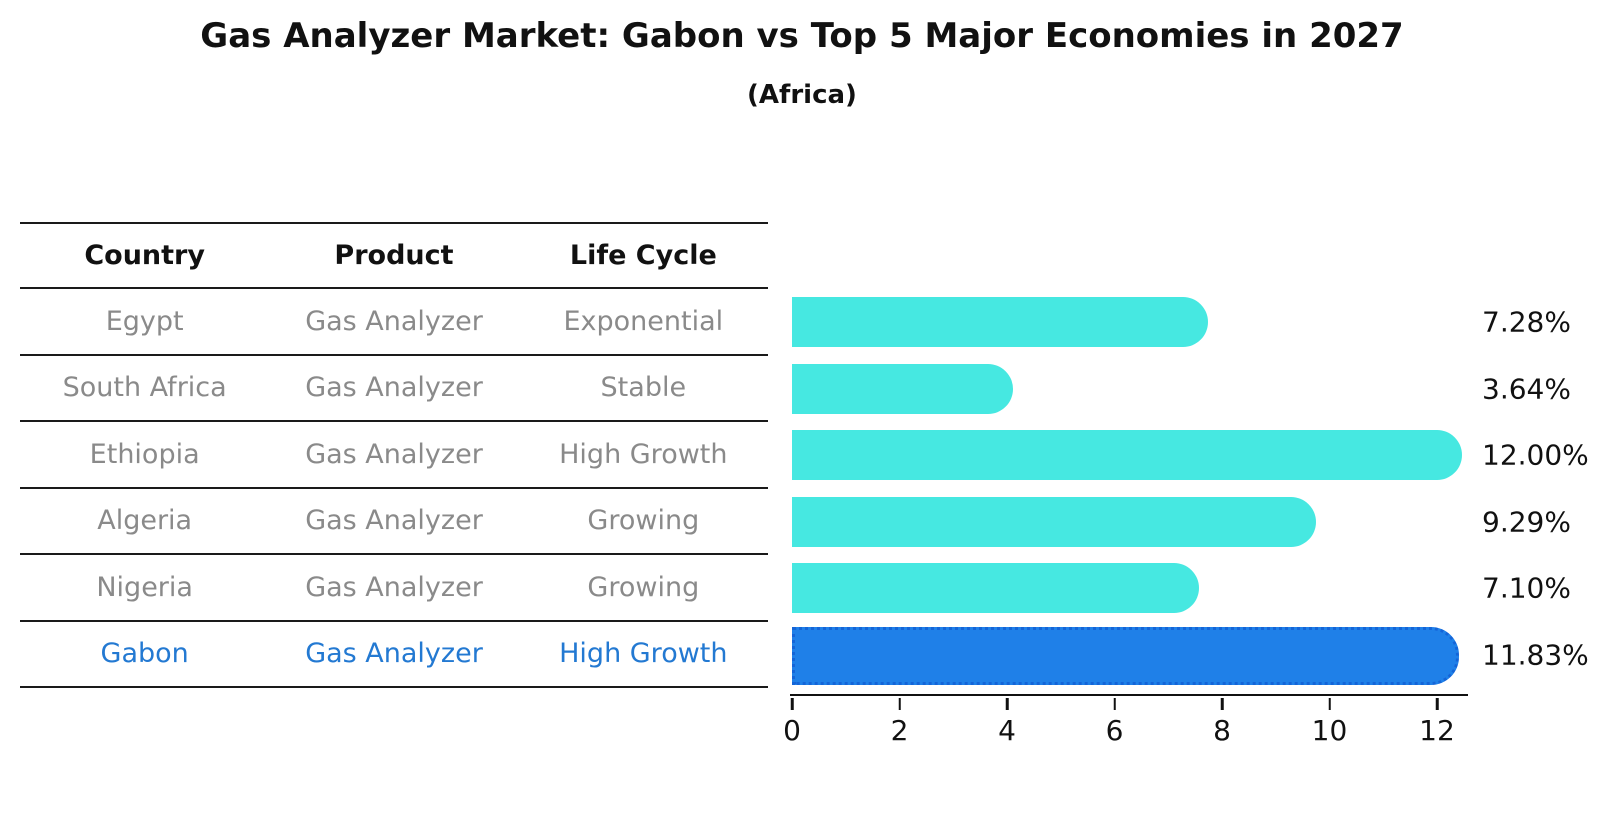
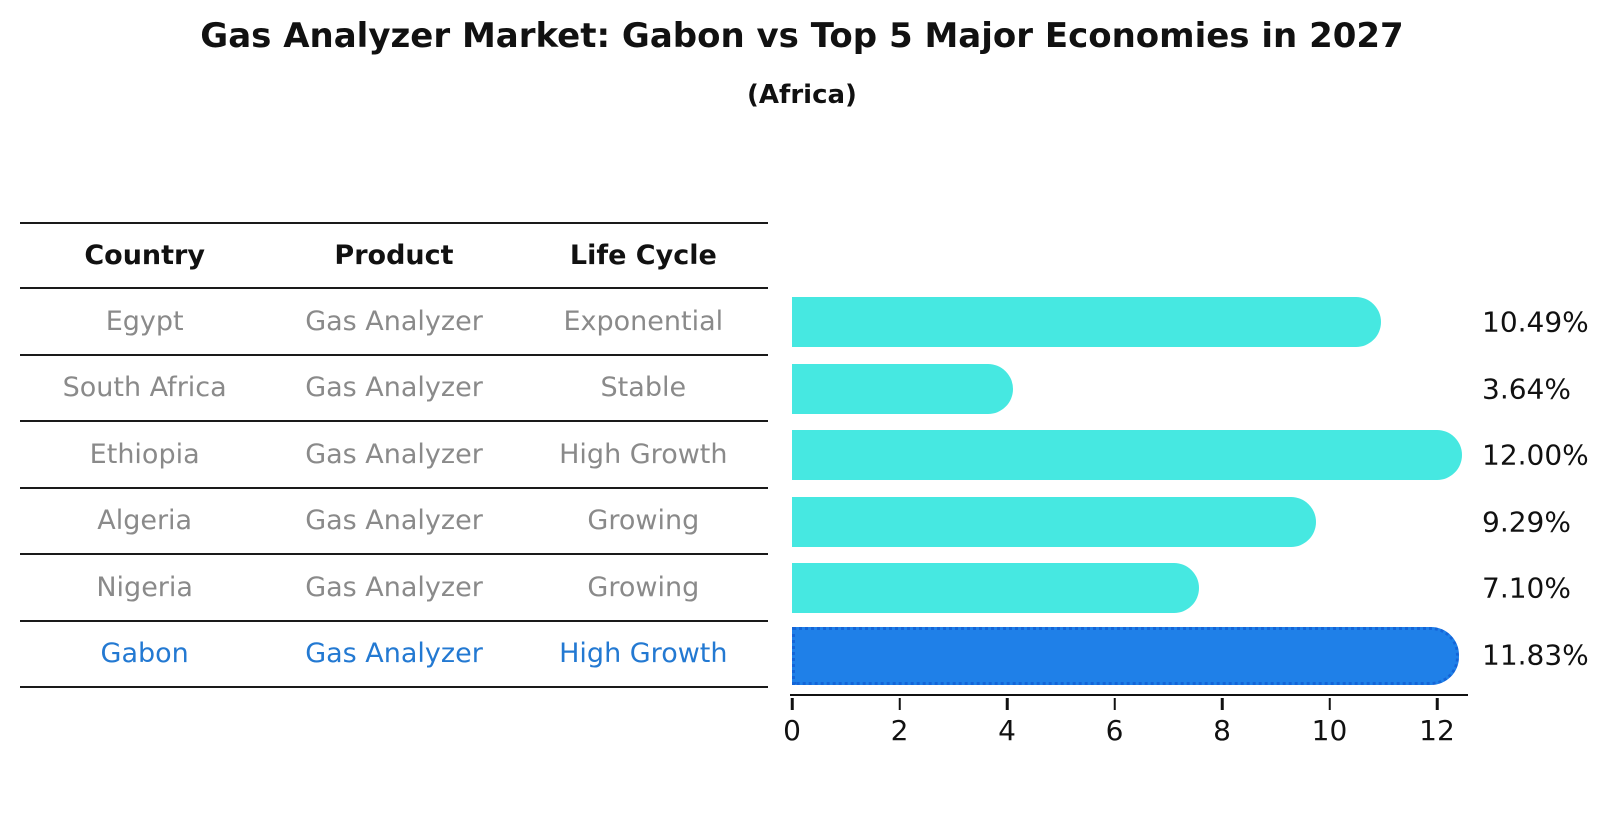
Egypt: 7.28% -> 10.49%
